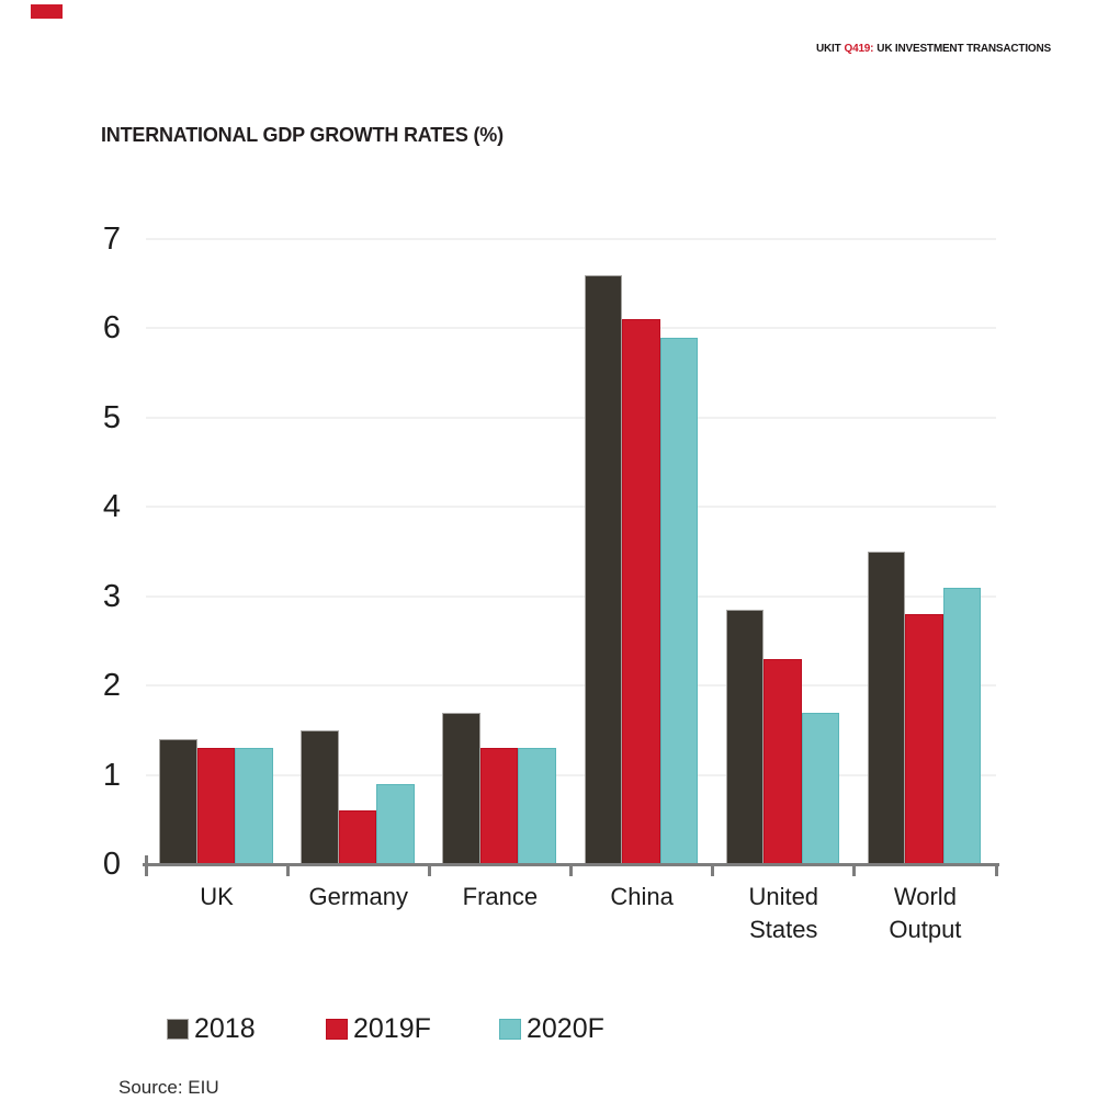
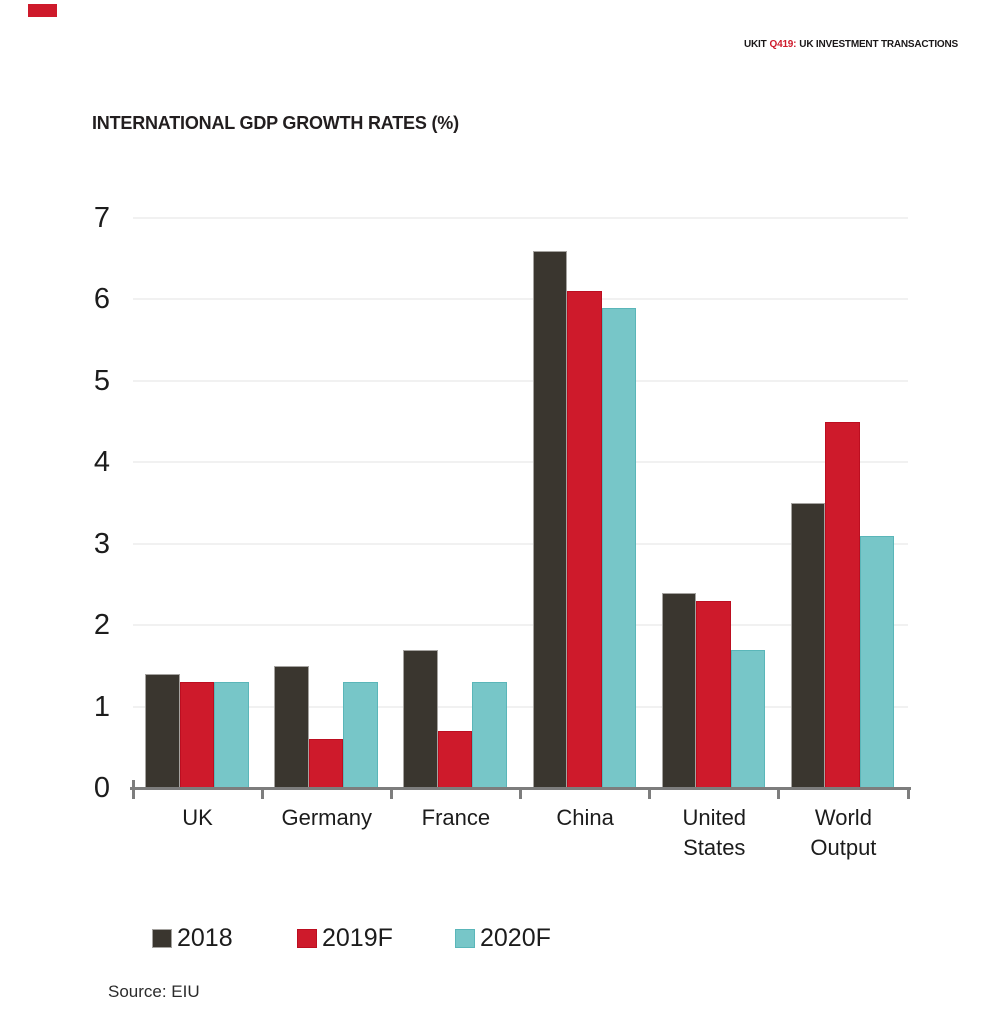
2020F/Germany: 0.9 -> 1.3
2019F/France: 1.3 -> 0.7
2018/United States: 2.9 -> 2.4
2019F/World Output: 2.8 -> 4.5
